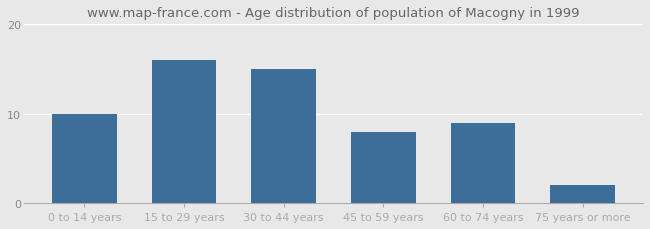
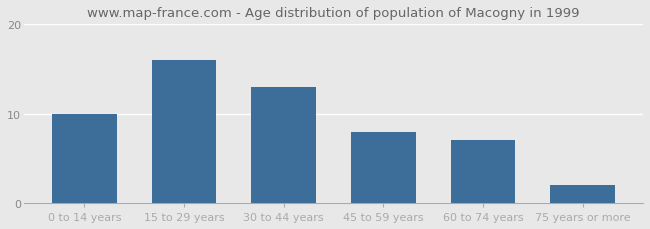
30 to 44 years: 15 -> 13
60 to 74 years: 9 -> 7
